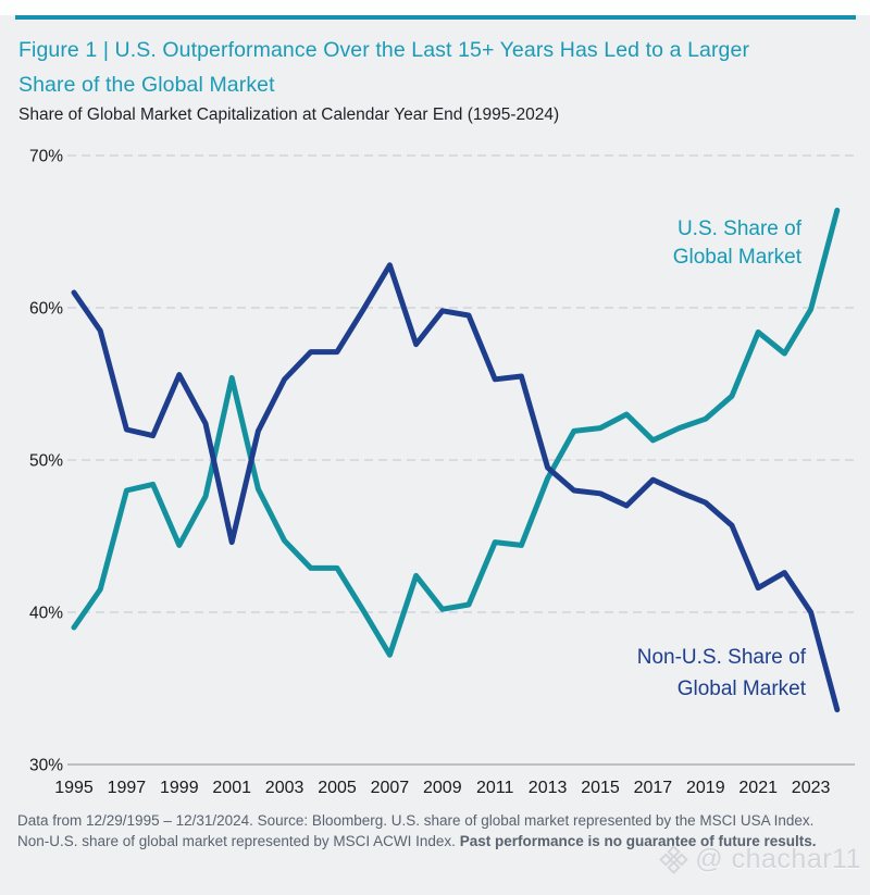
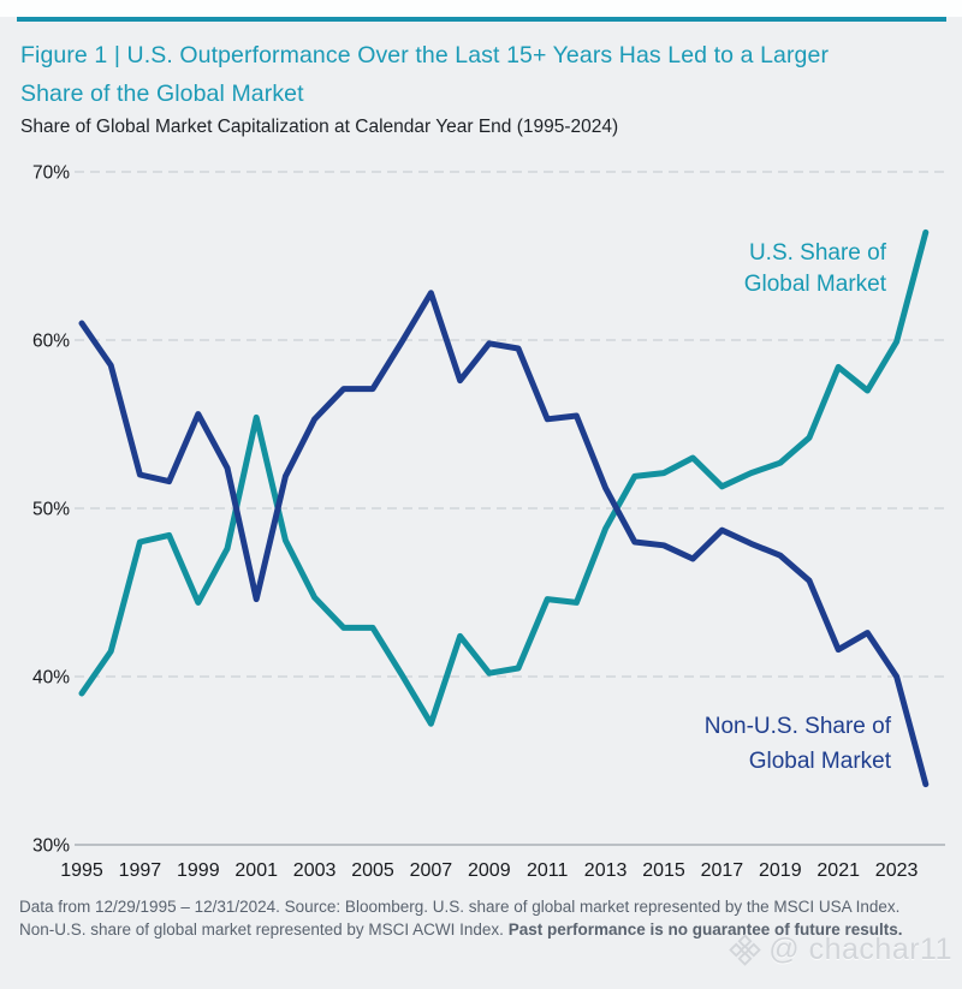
Non-U.S. Share of Global Market/2013: 49.5% -> 51.2%
